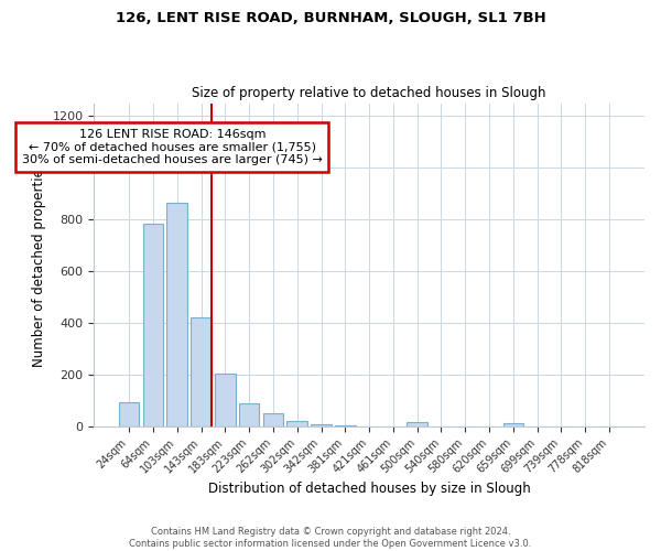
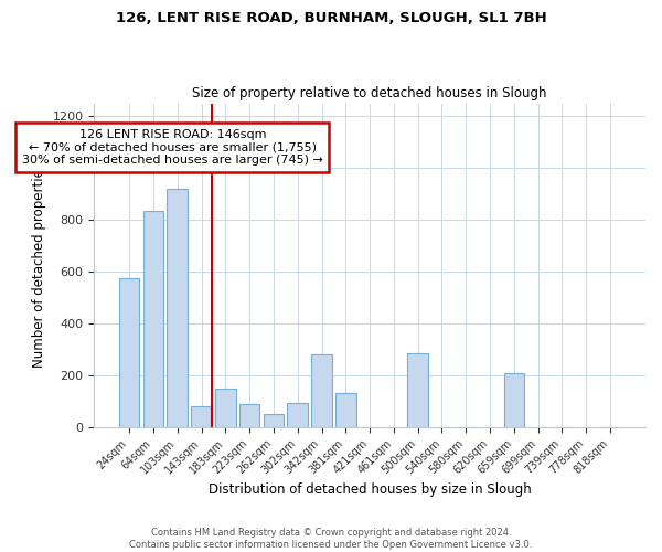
24sqm: 95 -> 575
64sqm: 783 -> 835
103sqm: 863 -> 920
143sqm: 420 -> 80
183sqm: 205 -> 150
302sqm: 20 -> 95
342sqm: 8 -> 280
381sqm: 3 -> 130
500sqm: 15 -> 285
659sqm: 10 -> 210
